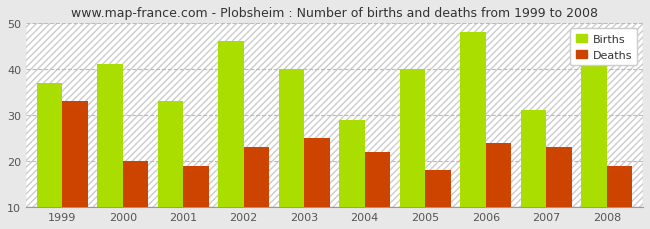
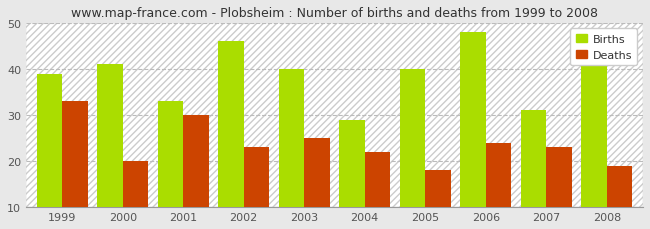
Births/1999: 37 -> 39
Deaths/2001: 19 -> 30
